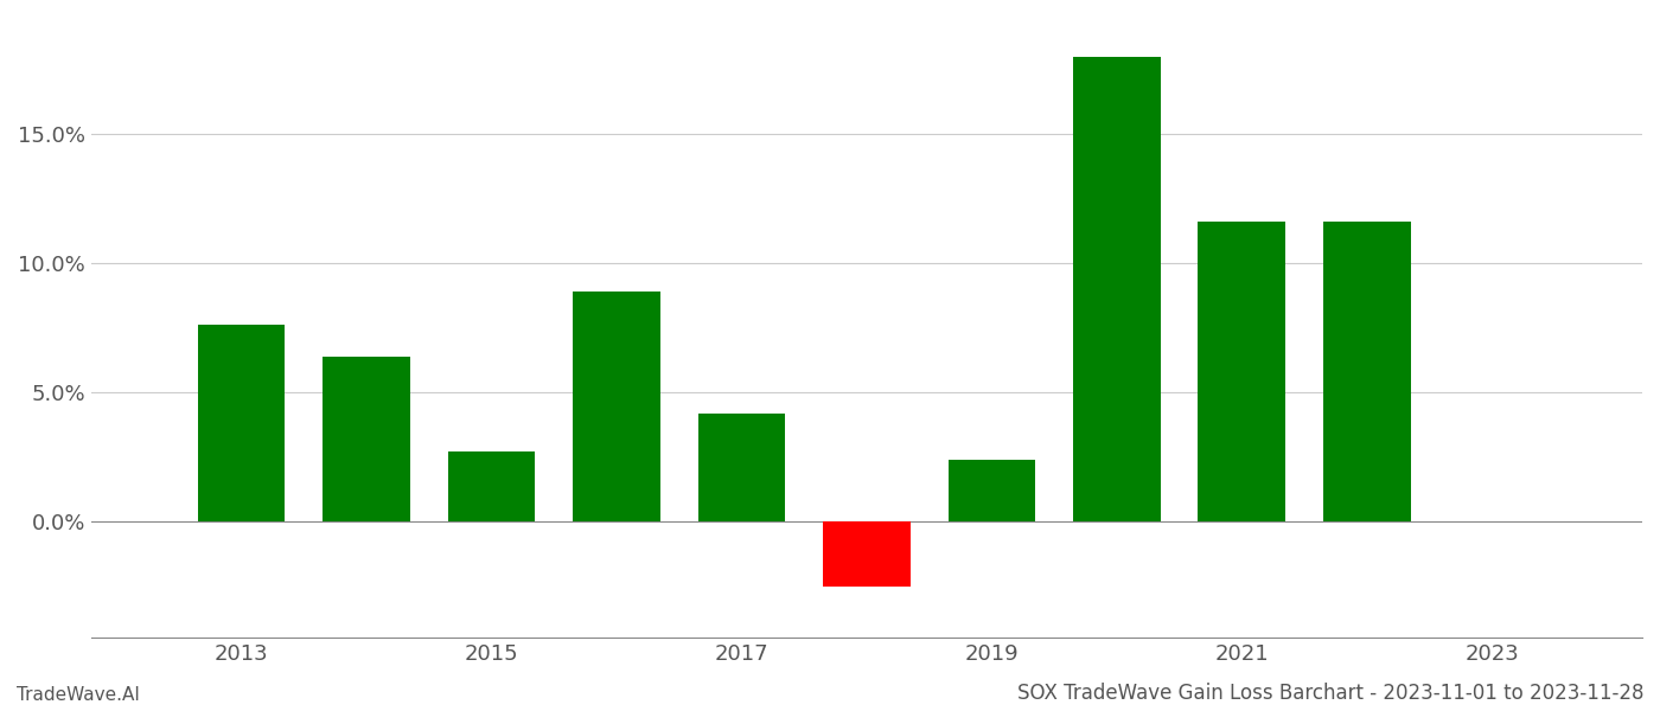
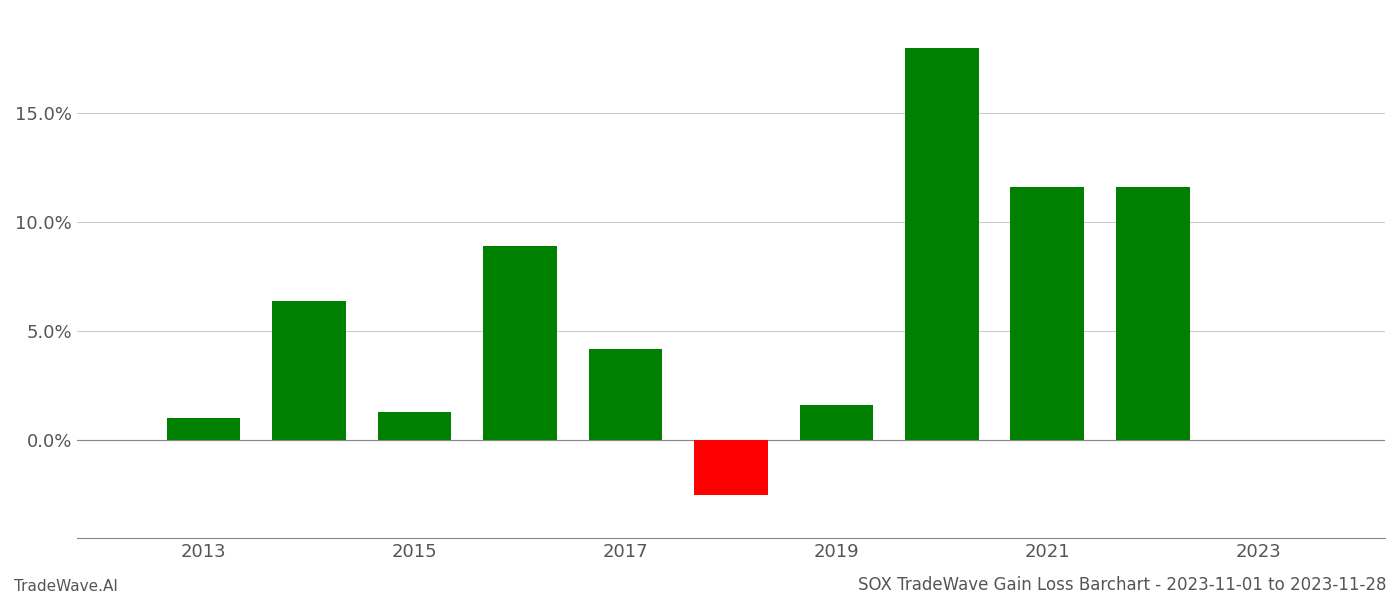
2013: 7.6% -> 1.0%
2015: 2.7% -> 1.3%
2019: 2.4% -> 1.6%
